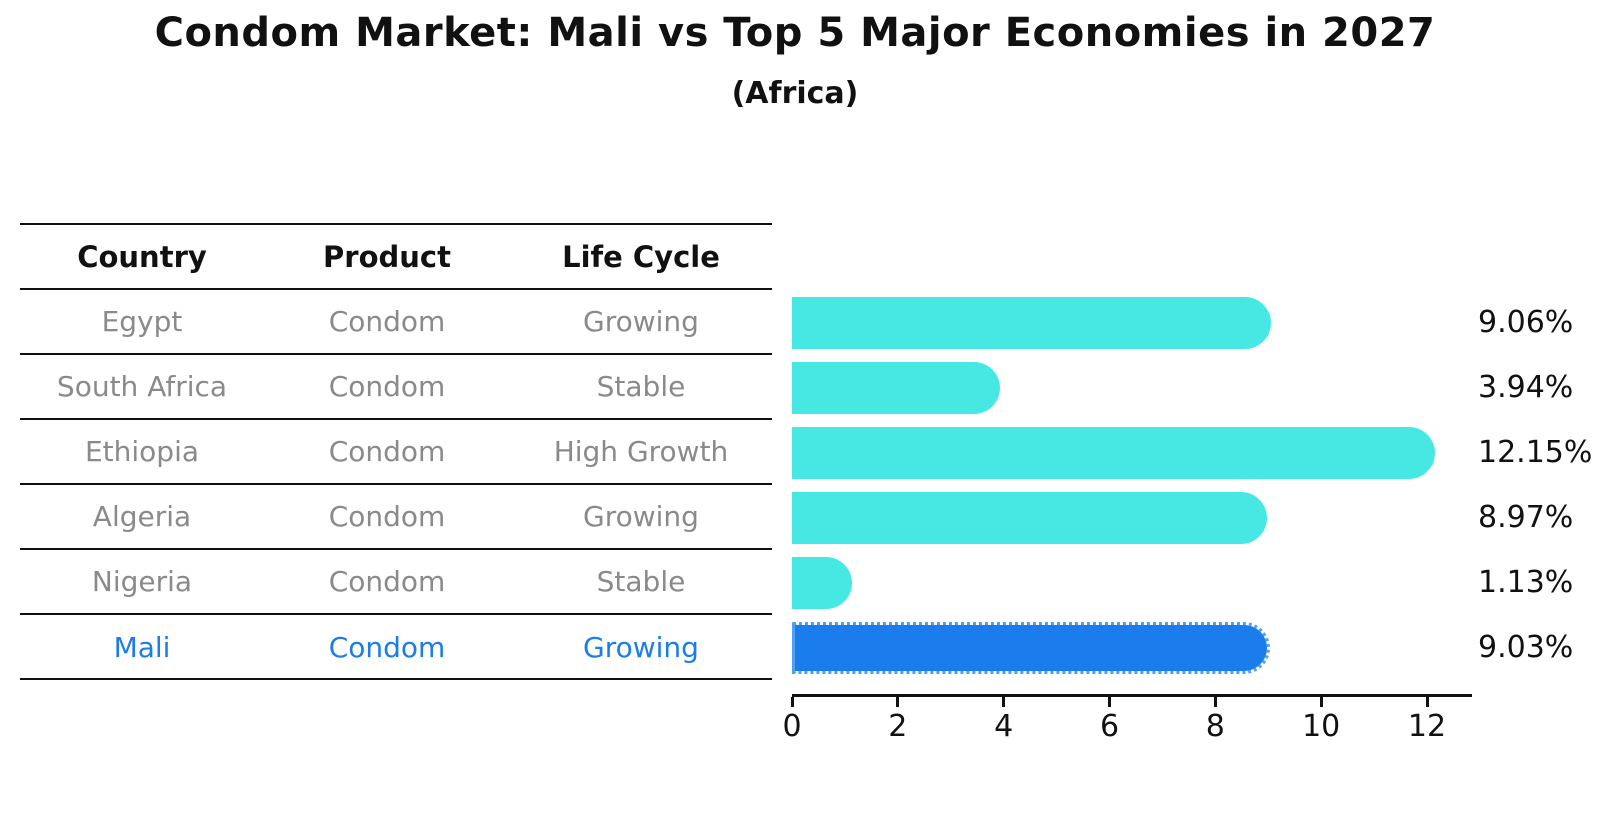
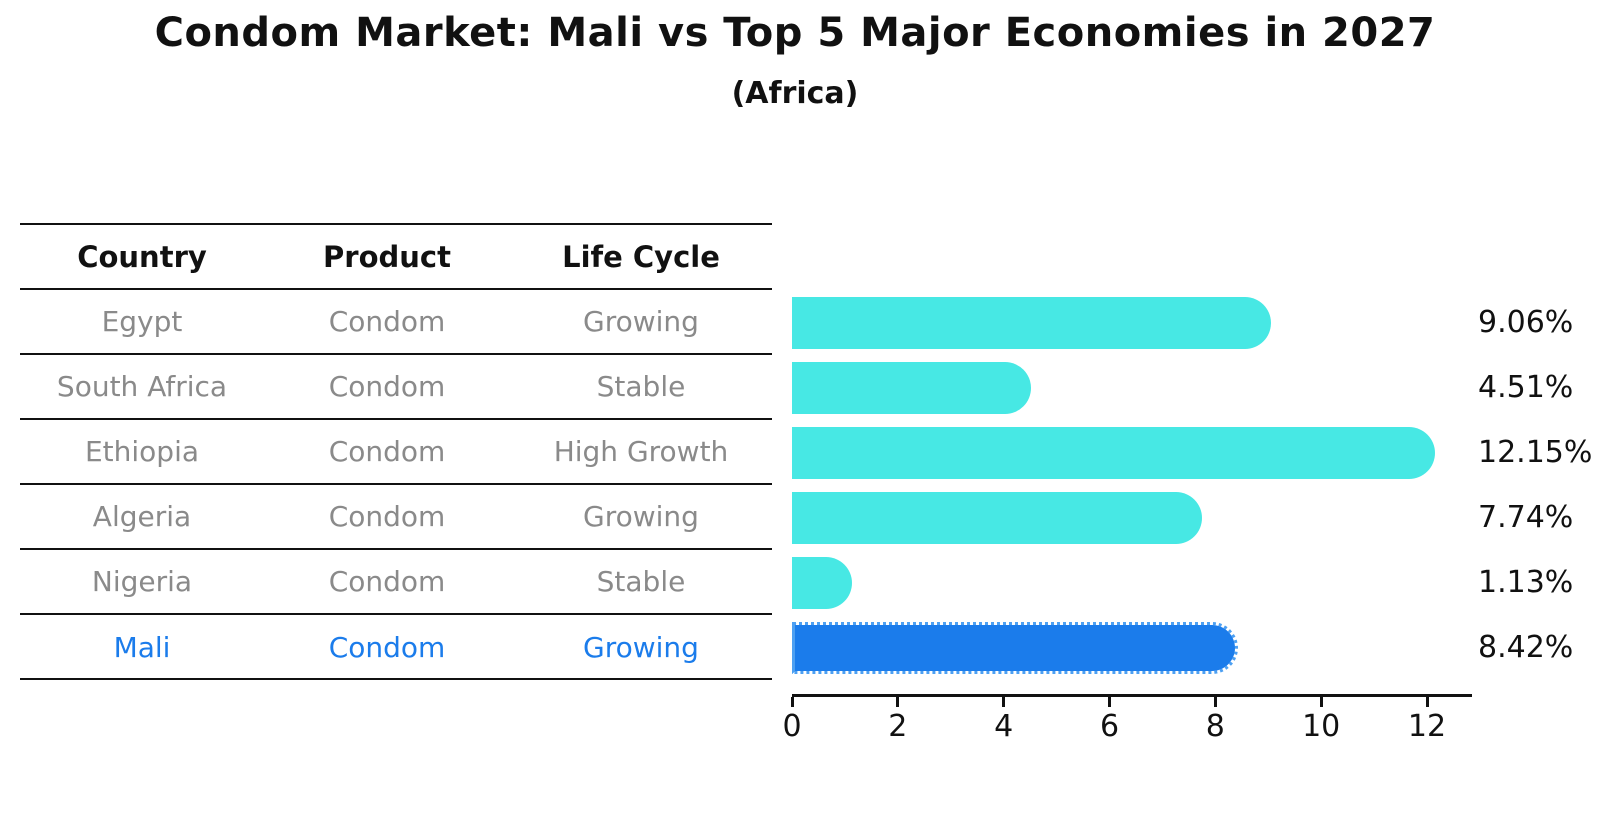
South Africa: 3.94% -> 4.51%
Algeria: 8.97% -> 7.74%
Mali: 9.03% -> 8.42%
